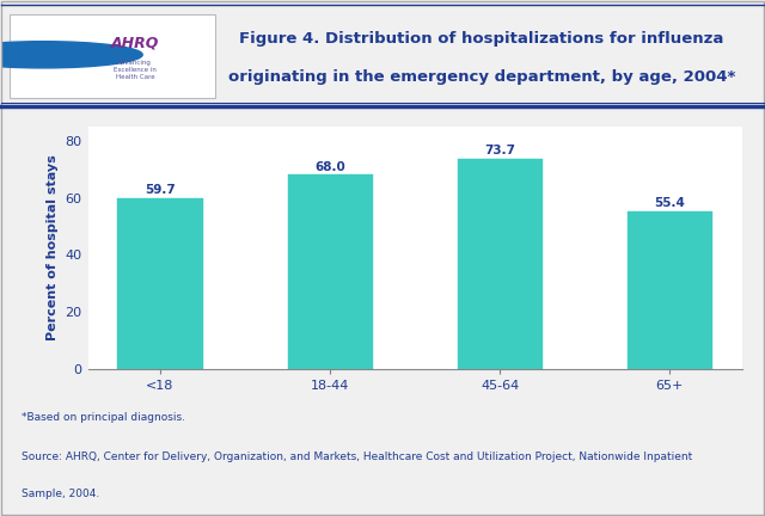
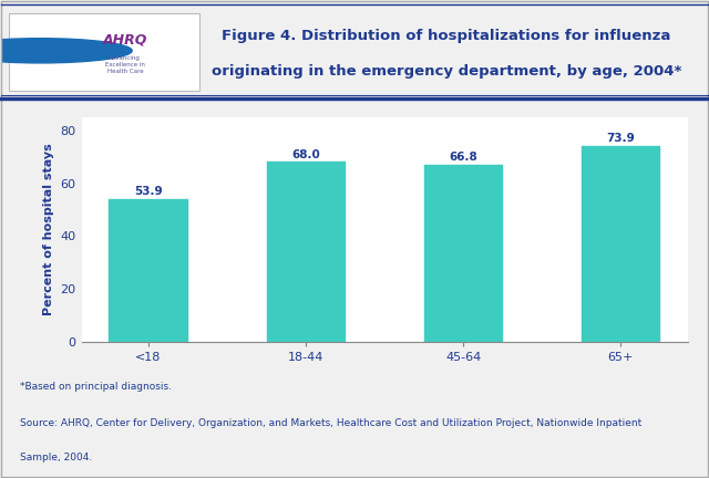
<18: 59.7 -> 53.9
45-64: 73.7 -> 66.8
65+: 55.4 -> 73.9
